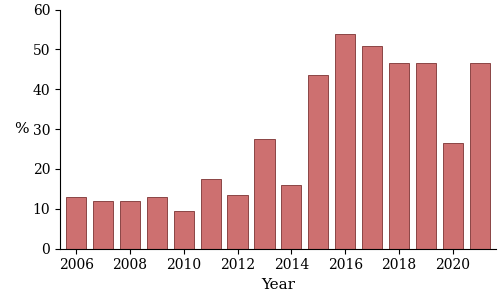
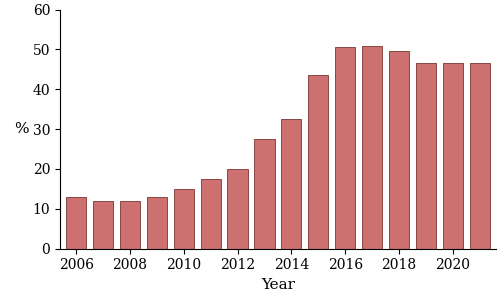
2010: 9.5 -> 15.0
2012: 13.5 -> 20.0
2014: 16.0 -> 32.5
2016: 54.0 -> 50.5
2018: 46.5 -> 49.5
2020: 26.5 -> 46.5
